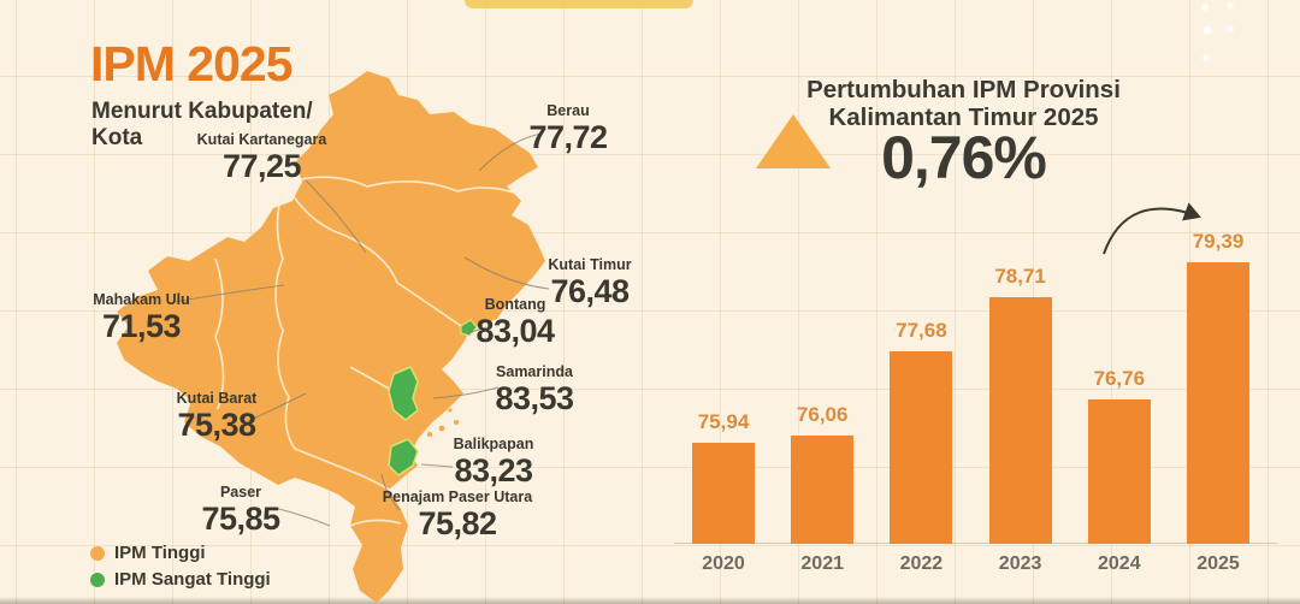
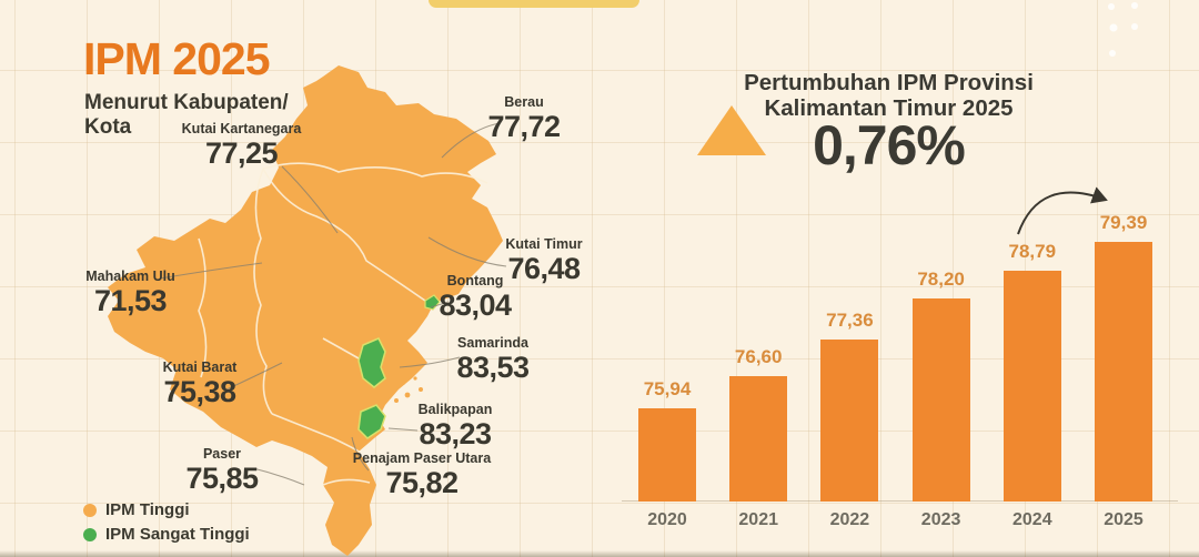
2021: 76,06 -> 76,60
2022: 77,68 -> 77,36
2023: 78,71 -> 78,20
2024: 76,76 -> 78,79
